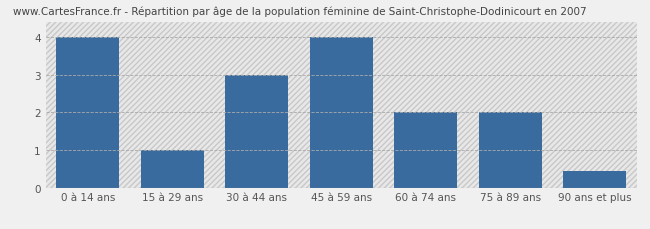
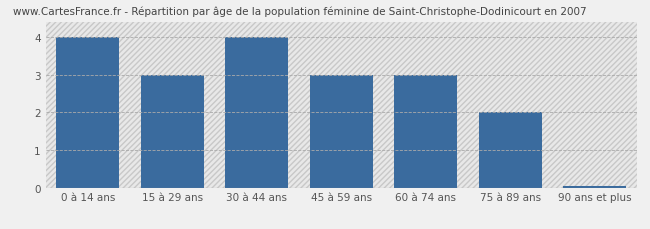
15 à 29 ans: 1.00 -> 3.00
30 à 44 ans: 3.00 -> 4.00
45 à 59 ans: 4.00 -> 3.00
60 à 74 ans: 2.00 -> 3.00
90 ans et plus: 0.45 -> 0.05
